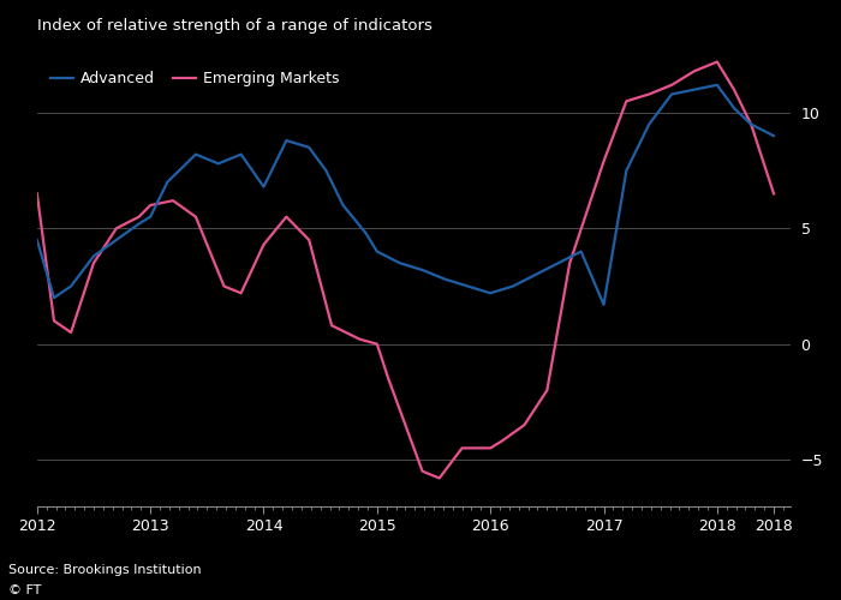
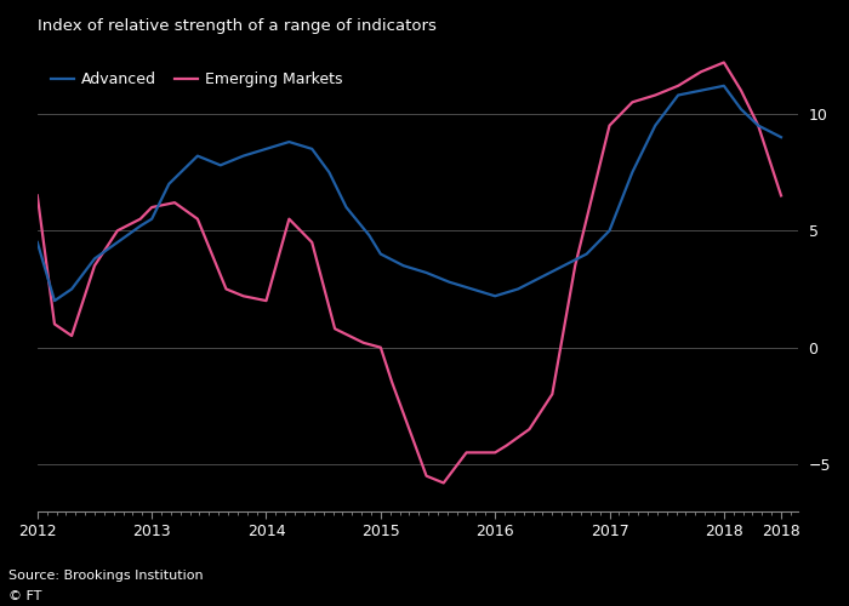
Advanced/2014: 6.8 -> 8.5
Emerging Markets/2014: 4.3 -> 2.0
Advanced/2017: 1.7 -> 5.0
Emerging Markets/2017: 7.9 -> 9.5
